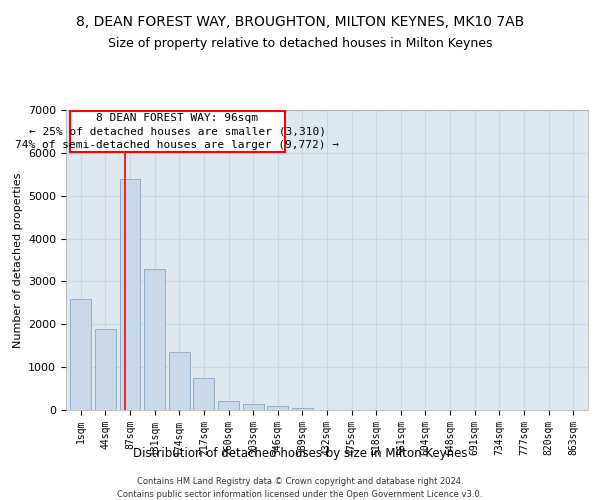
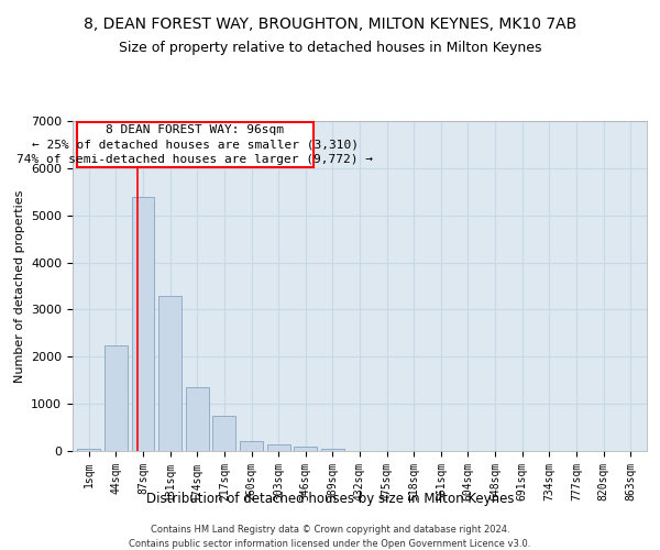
1sqm: 2600 -> 60
44sqm: 1900 -> 2250
